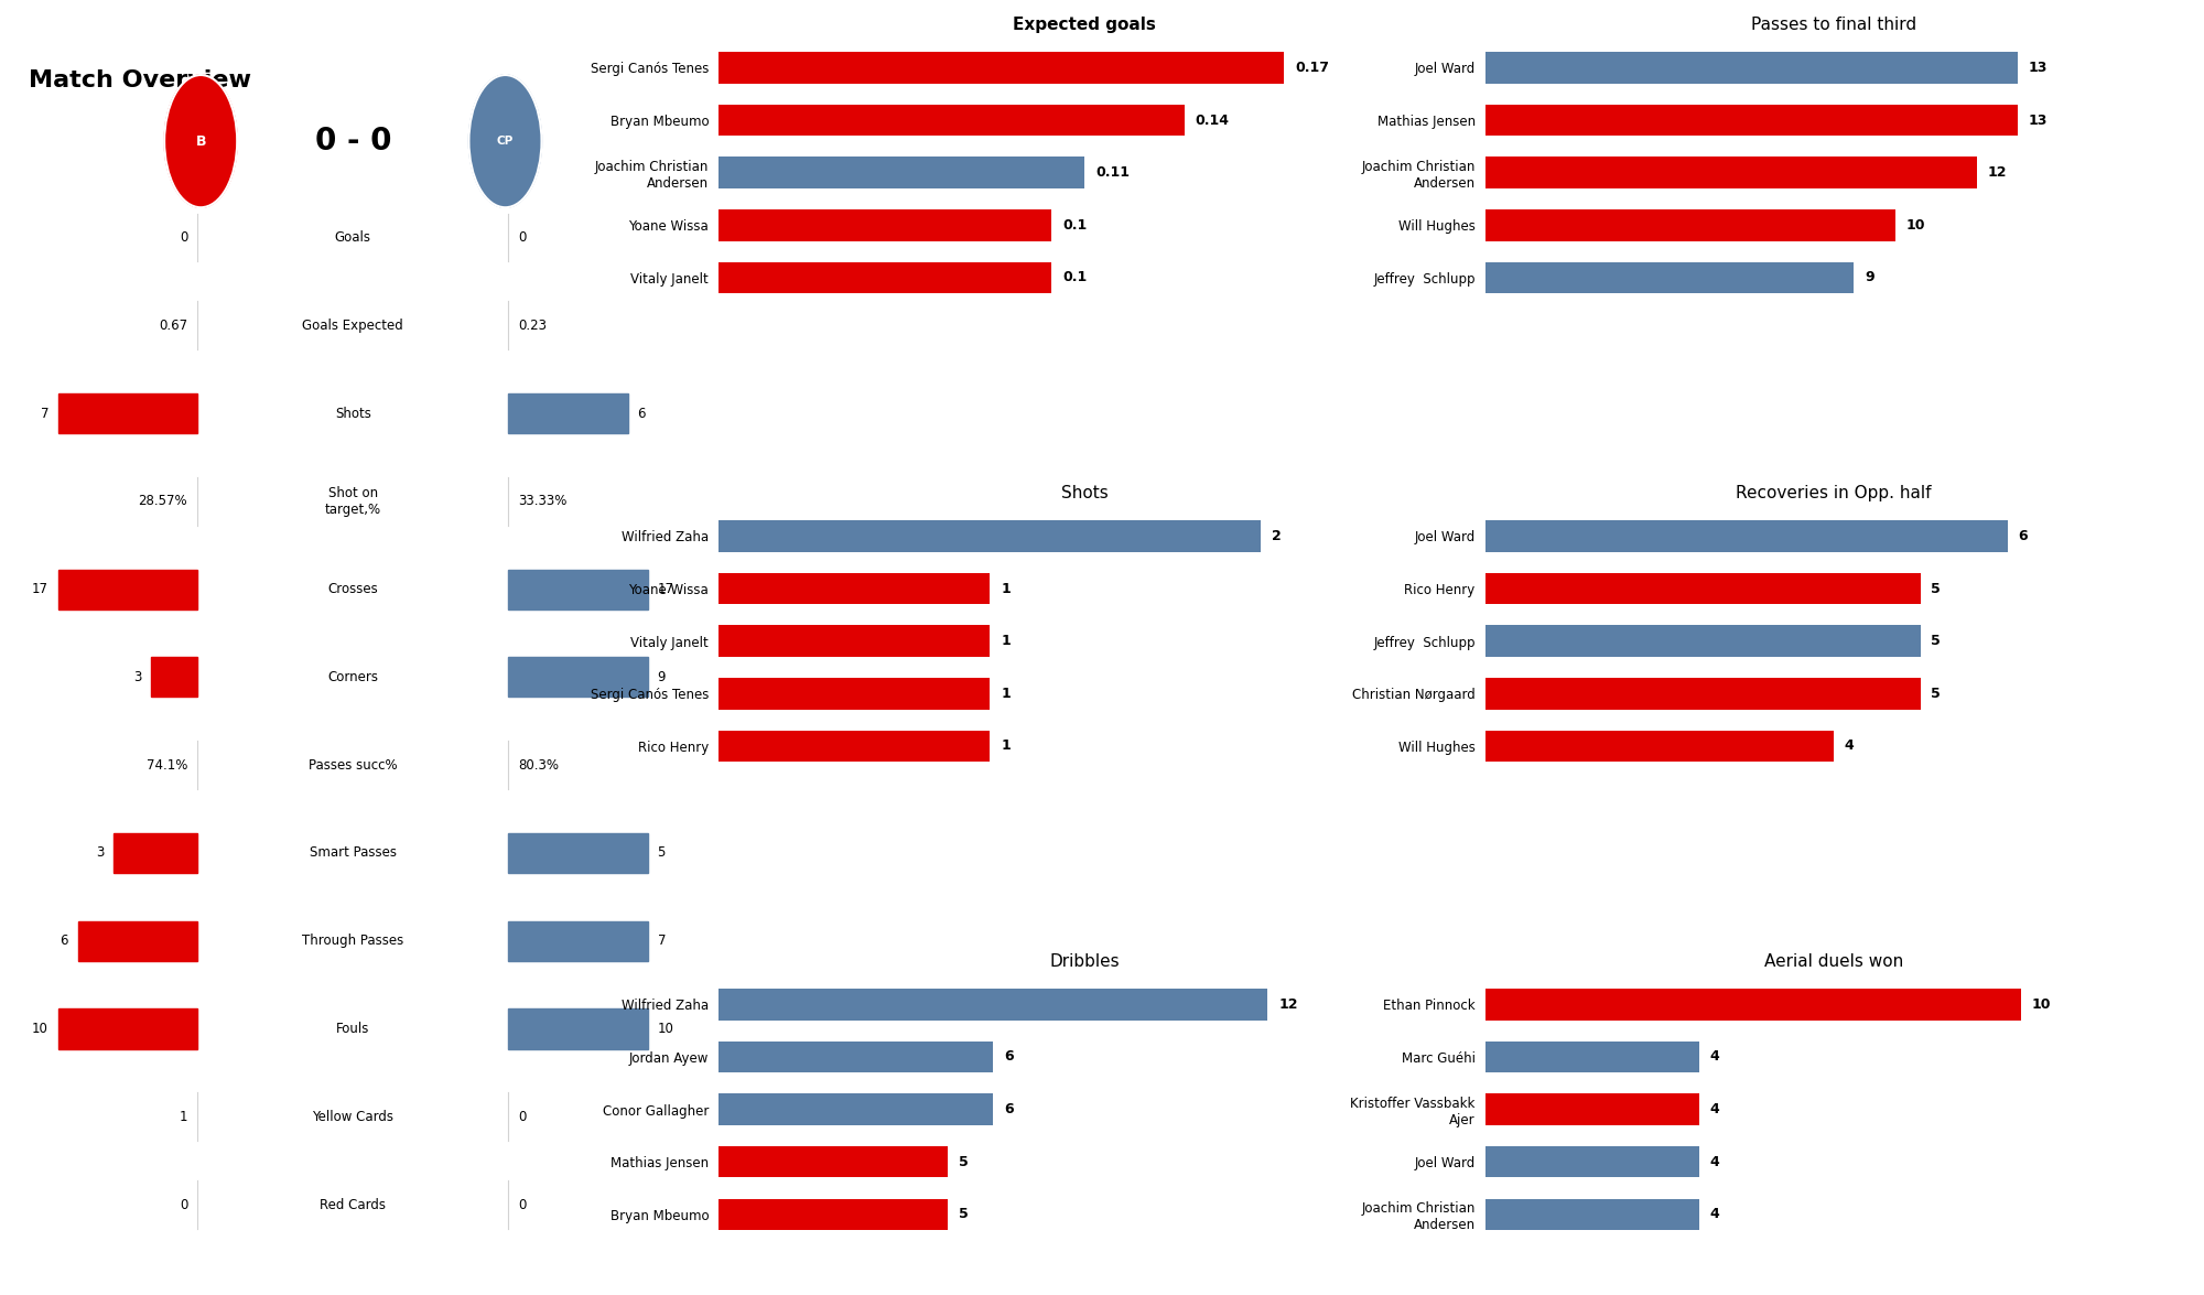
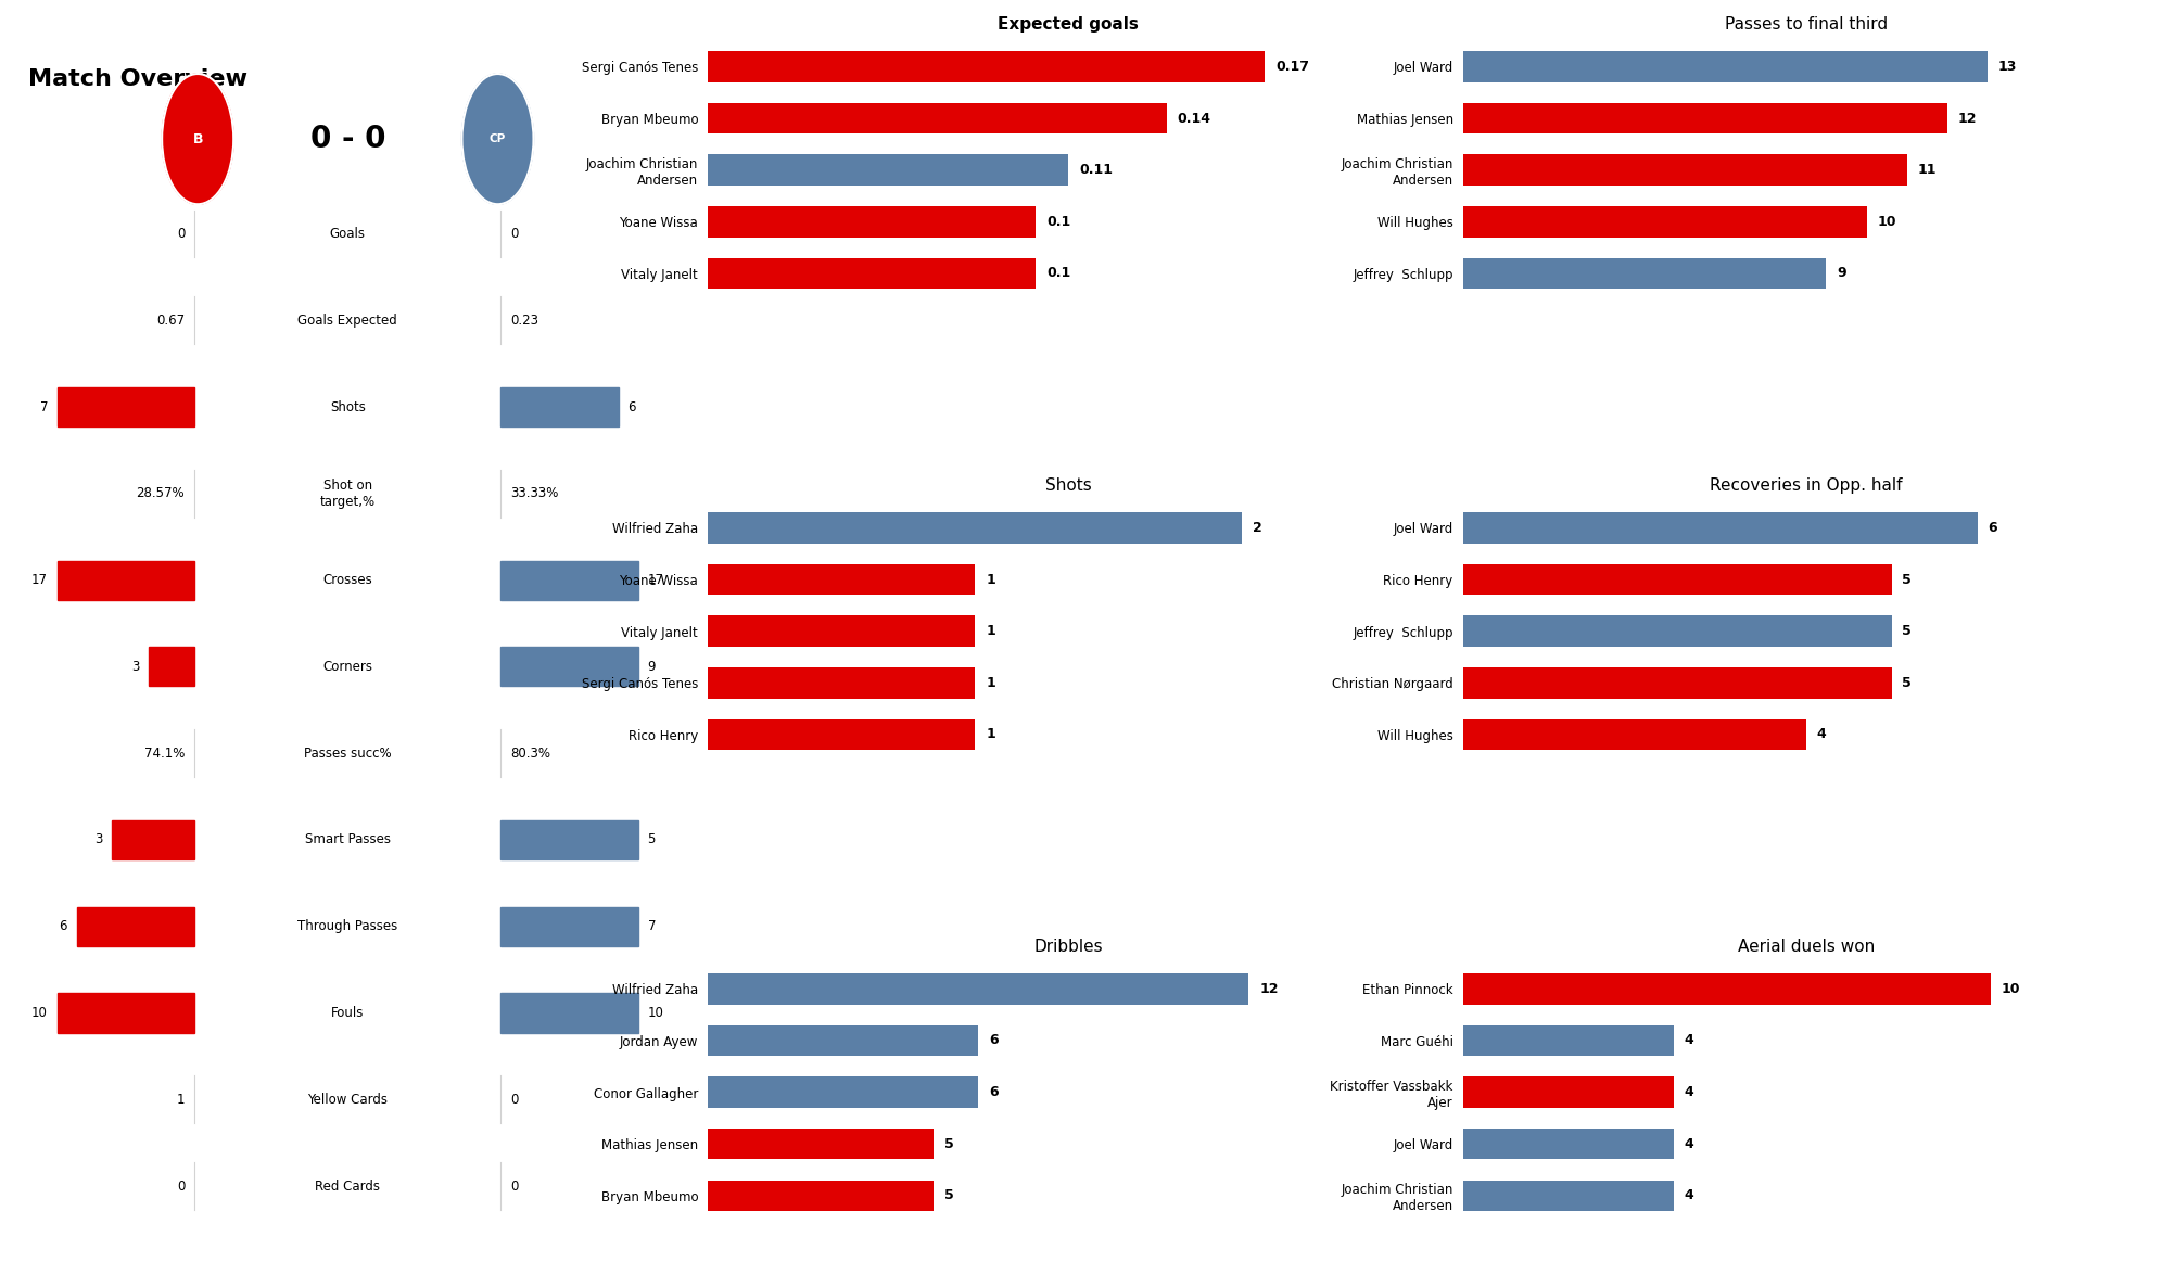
Passes to final third/Mathias Jensen: 13 -> 12
Passes to final third/Joachim Christian Andersen: 12 -> 11
